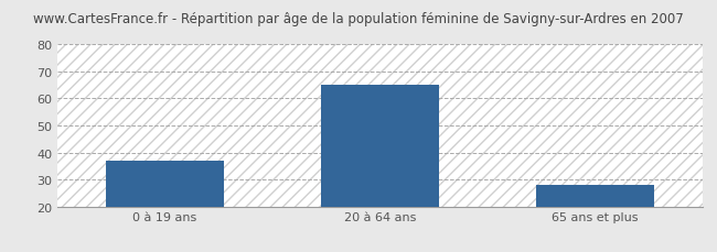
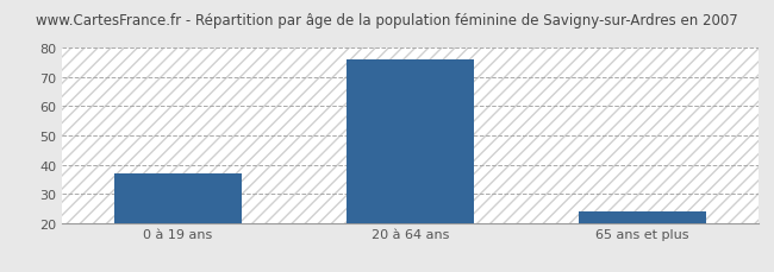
20 à 64 ans: 65 -> 76
65 ans et plus: 28 -> 24
